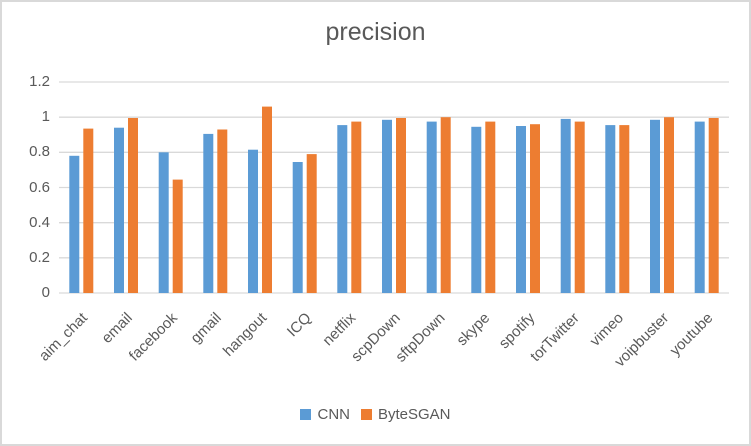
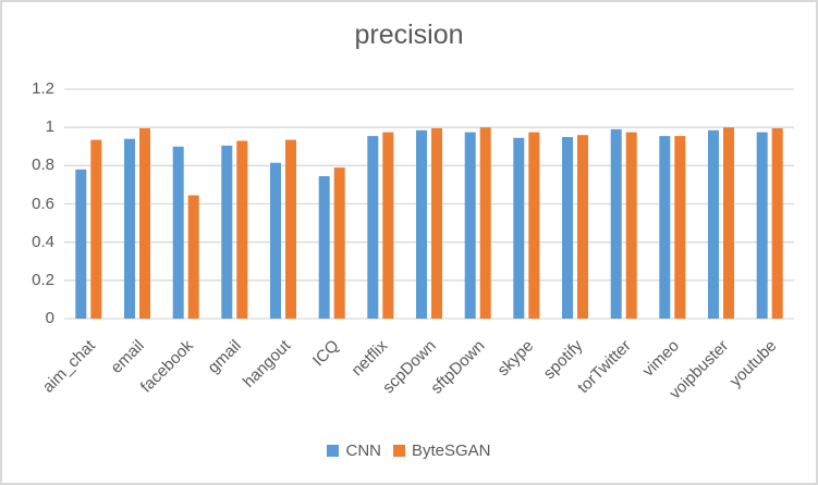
CNN/facebook: 0.80 -> 0.90
ByteSGAN/hangout: 1.06 -> 0.94
